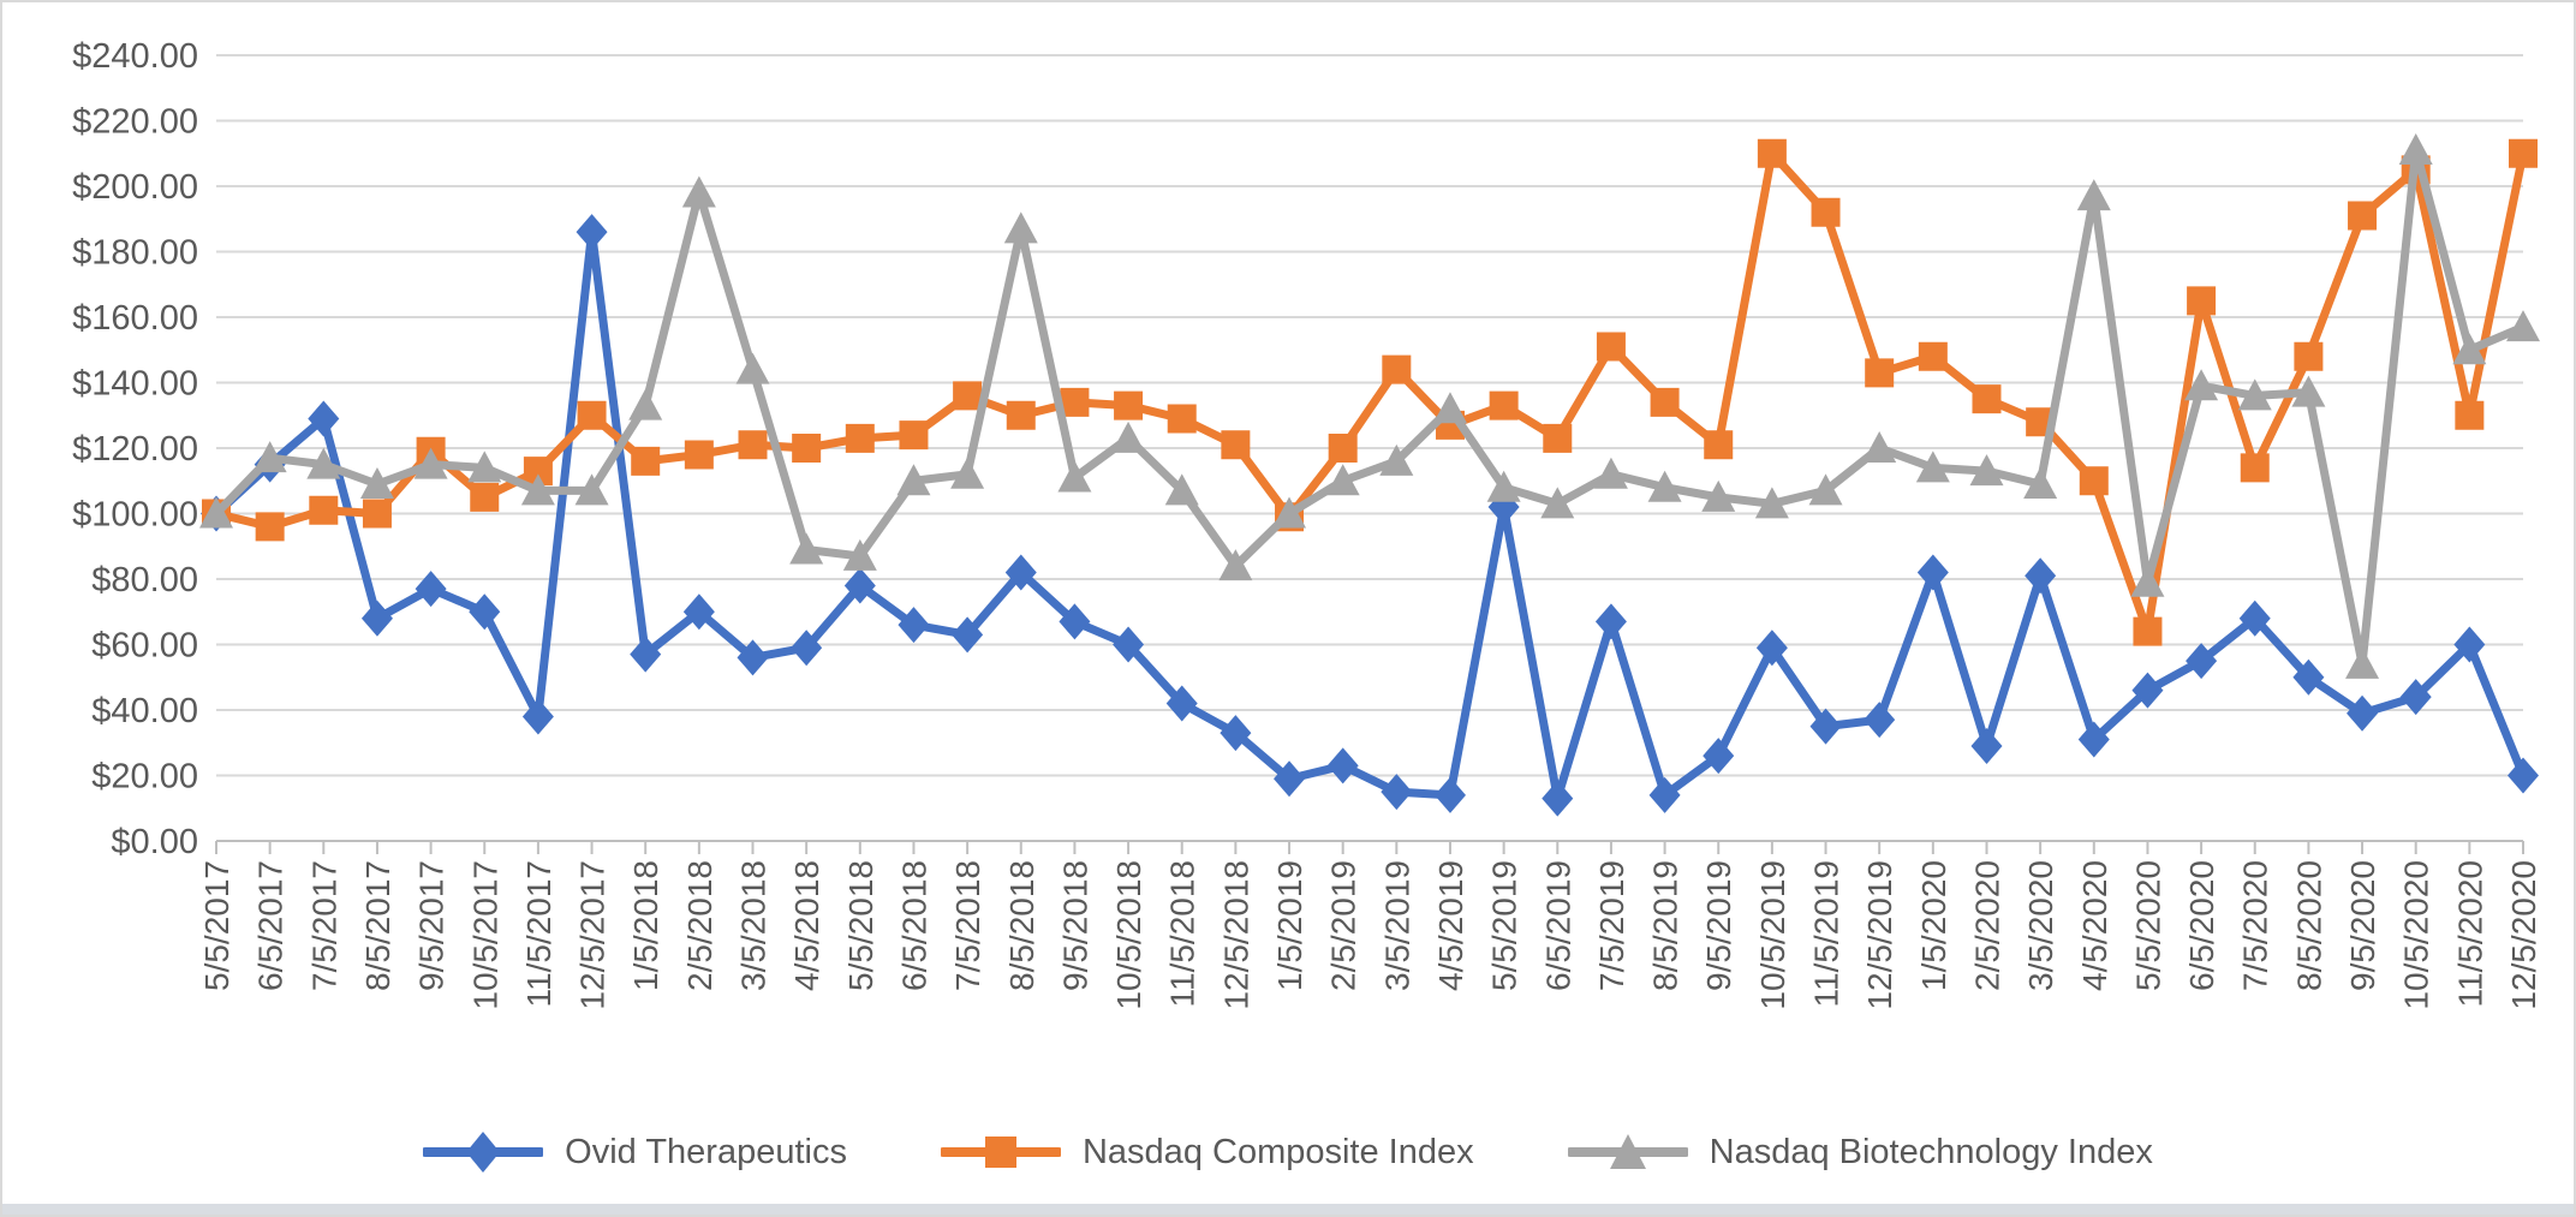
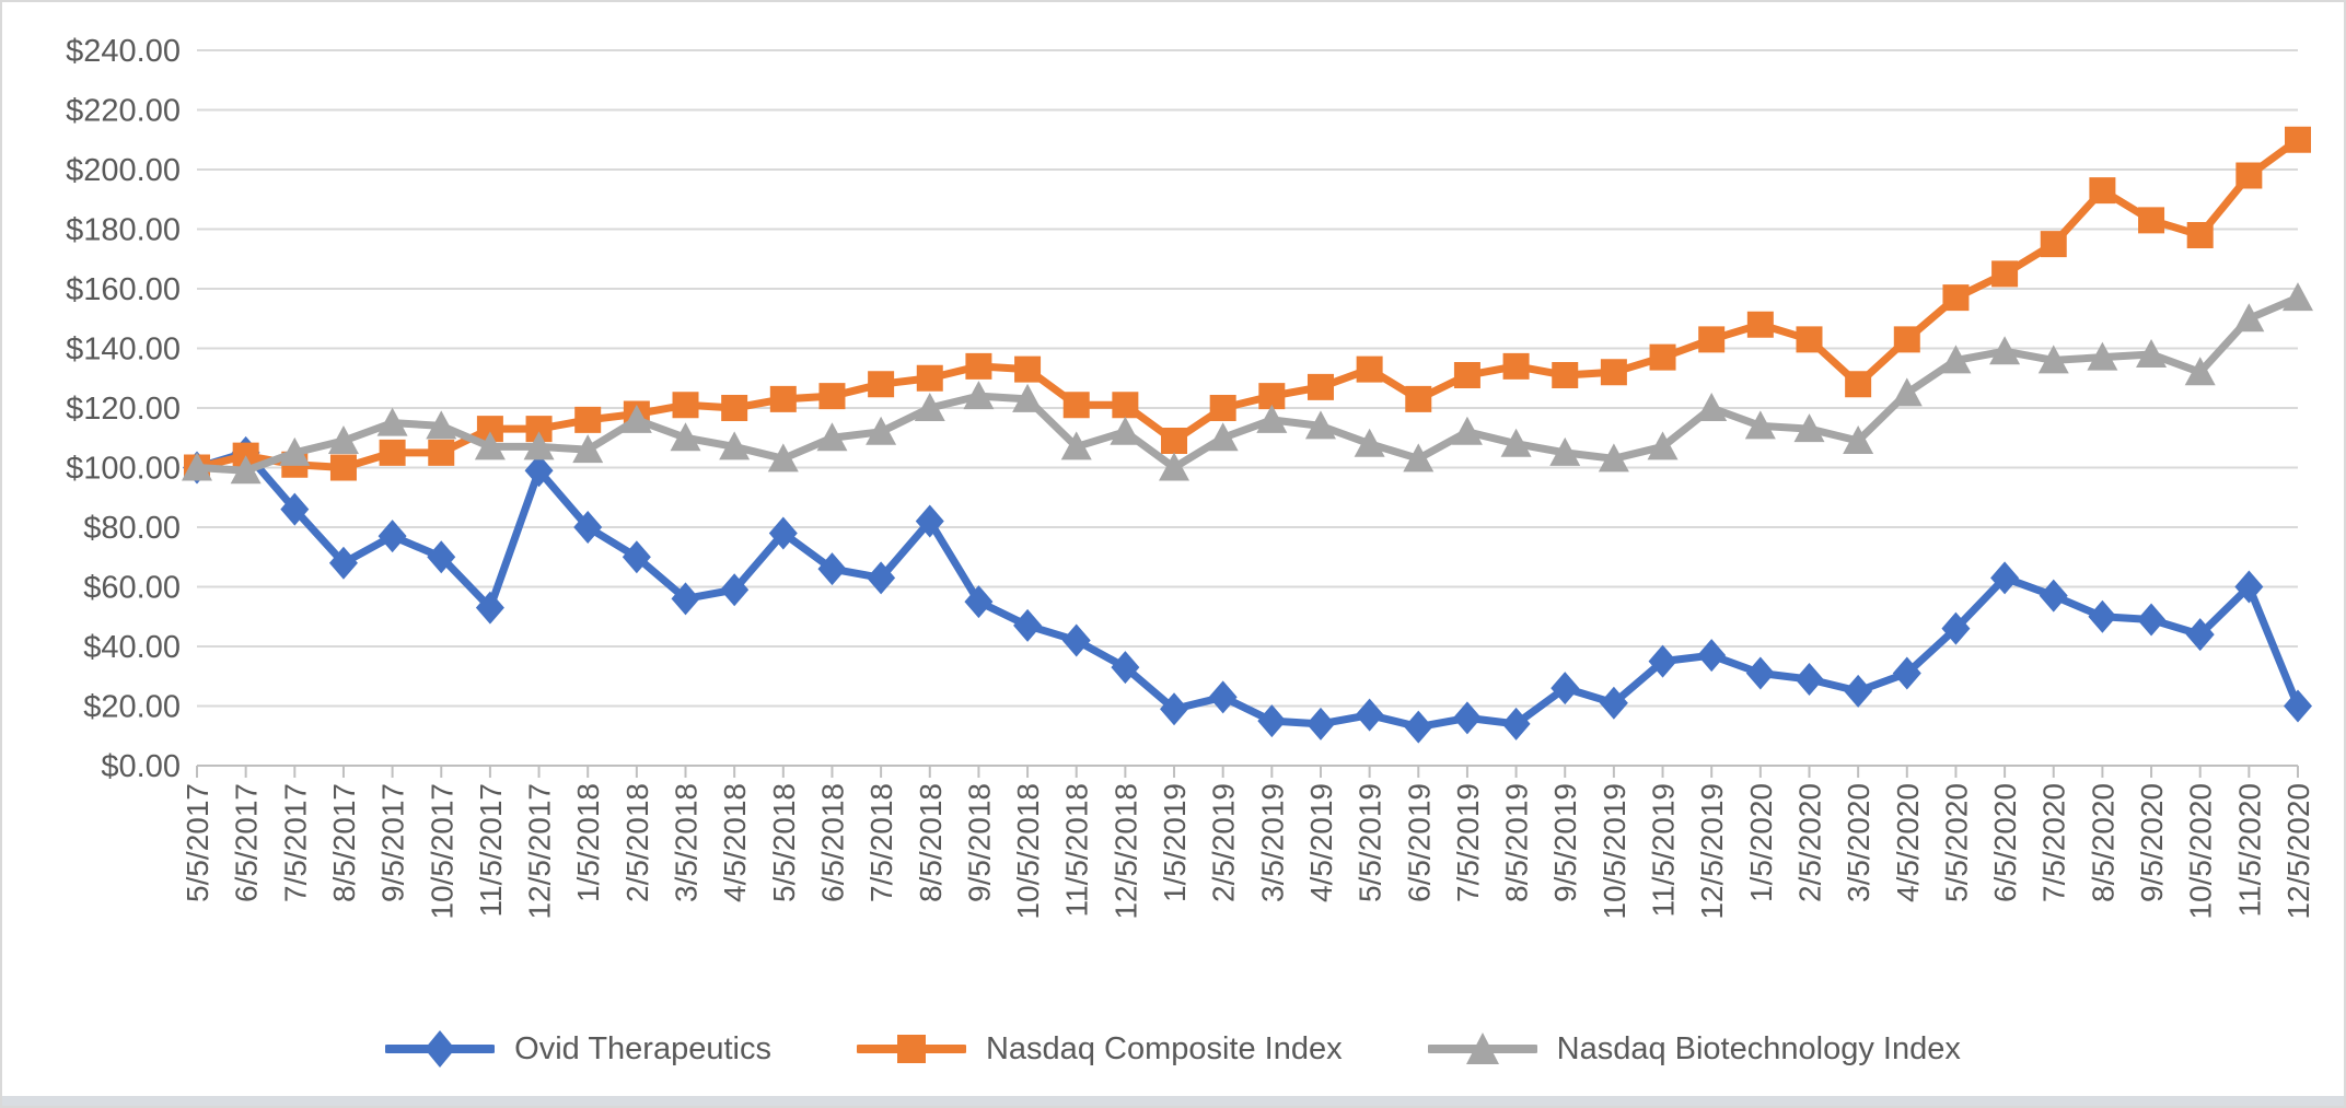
Ovid Therapeutics/6/5/2017: $115 -> $105
Nasdaq Composite Index/6/5/2017: $96 -> $104
Nasdaq Biotechnology Index/6/5/2017: $117 -> $99
Ovid Therapeutics/7/5/2017: $129 -> $86
Nasdaq Biotechnology Index/7/5/2017: $115 -> $105
Nasdaq Composite Index/9/5/2017: $119 -> $105
Ovid Therapeutics/11/5/2017: $38 -> $53
Ovid Therapeutics/12/5/2017: $186 -> $99
Nasdaq Composite Index/12/5/2017: $130 -> $113
Ovid Therapeutics/1/5/2018: $57 -> $80
Nasdaq Biotechnology Index/1/5/2018: $133 -> $106
Nasdaq Biotechnology Index/2/5/2018: $198 -> $116
Nasdaq Biotechnology Index/3/5/2018: $144 -> $110
Nasdaq Biotechnology Index/4/5/2018: $89 -> $107
Nasdaq Biotechnology Index/5/5/2018: $87 -> $103
Nasdaq Composite Index/7/5/2018: $136 -> $128
Nasdaq Biotechnology Index/8/5/2018: $187 -> $120
Ovid Therapeutics/9/5/2018: $67 -> $55
Nasdaq Biotechnology Index/9/5/2018: $111 -> $124
Ovid Therapeutics/10/5/2018: $60 -> $47
Nasdaq Composite Index/11/5/2018: $129 -> $121
Nasdaq Biotechnology Index/12/5/2018: $84 -> $112
Nasdaq Composite Index/1/5/2019: $99 -> $109
Nasdaq Composite Index/3/5/2019: $144 -> $124
Nasdaq Biotechnology Index/4/5/2019: $132 -> $114
Ovid Therapeutics/5/5/2019: $102 -> $17
Ovid Therapeutics/7/5/2019: $67 -> $16
Nasdaq Composite Index/7/5/2019: $151 -> $131
Nasdaq Composite Index/9/5/2019: $121 -> $131
Ovid Therapeutics/10/5/2019: $59 -> $21
Nasdaq Composite Index/10/5/2019: $210 -> $132
Nasdaq Composite Index/11/5/2019: $192 -> $137
Ovid Therapeutics/1/5/2020: $82 -> $31
Nasdaq Composite Index/2/5/2020: $135 -> $143
Ovid Therapeutics/3/5/2020: $81 -> $25
Nasdaq Composite Index/4/5/2020: $110 -> $143
Nasdaq Biotechnology Index/4/5/2020: $197 -> $125
Nasdaq Composite Index/5/5/2020: $64 -> $157
Nasdaq Biotechnology Index/5/5/2020: $79 -> $136
Ovid Therapeutics/6/5/2020: $55 -> $63
Ovid Therapeutics/7/5/2020: $68 -> $57
Nasdaq Composite Index/7/5/2020: $114 -> $175
Nasdaq Composite Index/8/5/2020: $148 -> $193
Ovid Therapeutics/9/5/2020: $39 -> $49
Nasdaq Composite Index/9/5/2020: $191 -> $183
Nasdaq Biotechnology Index/9/5/2020: $54 -> $138
Nasdaq Composite Index/10/5/2020: $205 -> $178
Nasdaq Biotechnology Index/10/5/2020: $211 -> $132
Nasdaq Composite Index/11/5/2020: $130 -> $198
